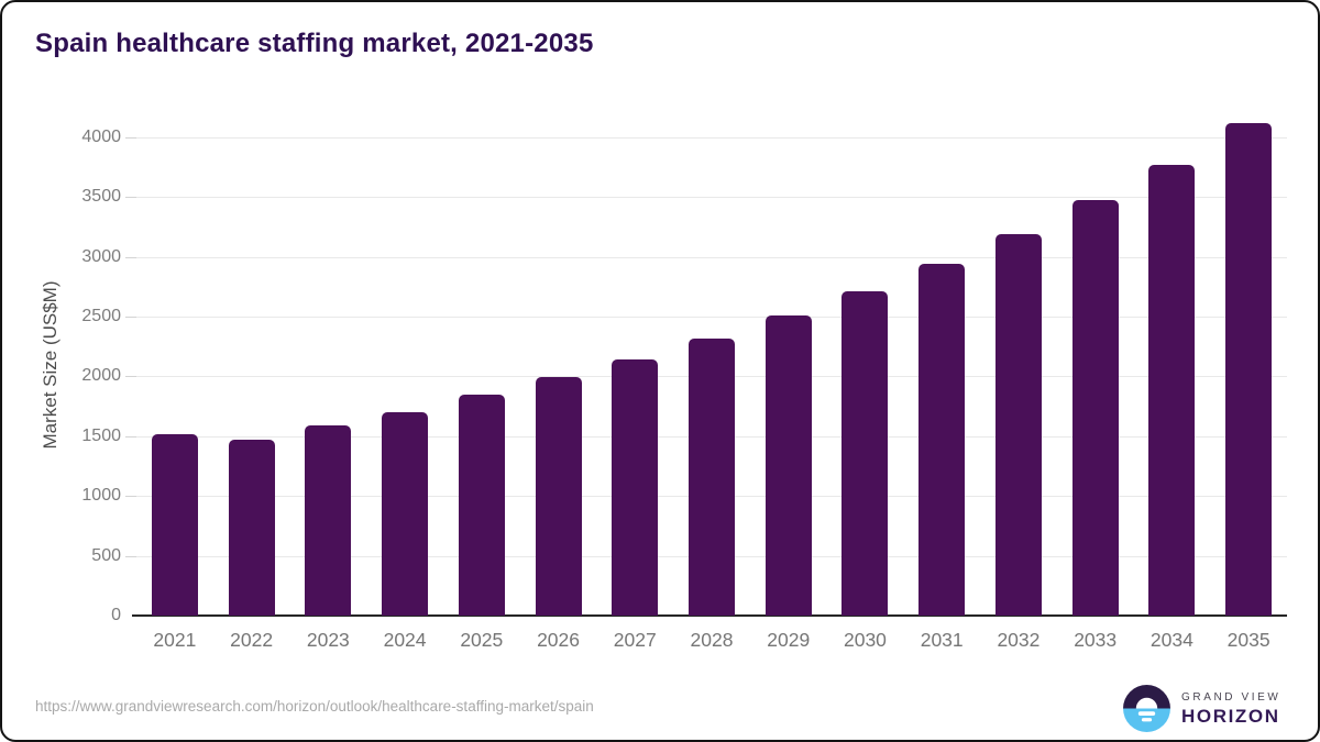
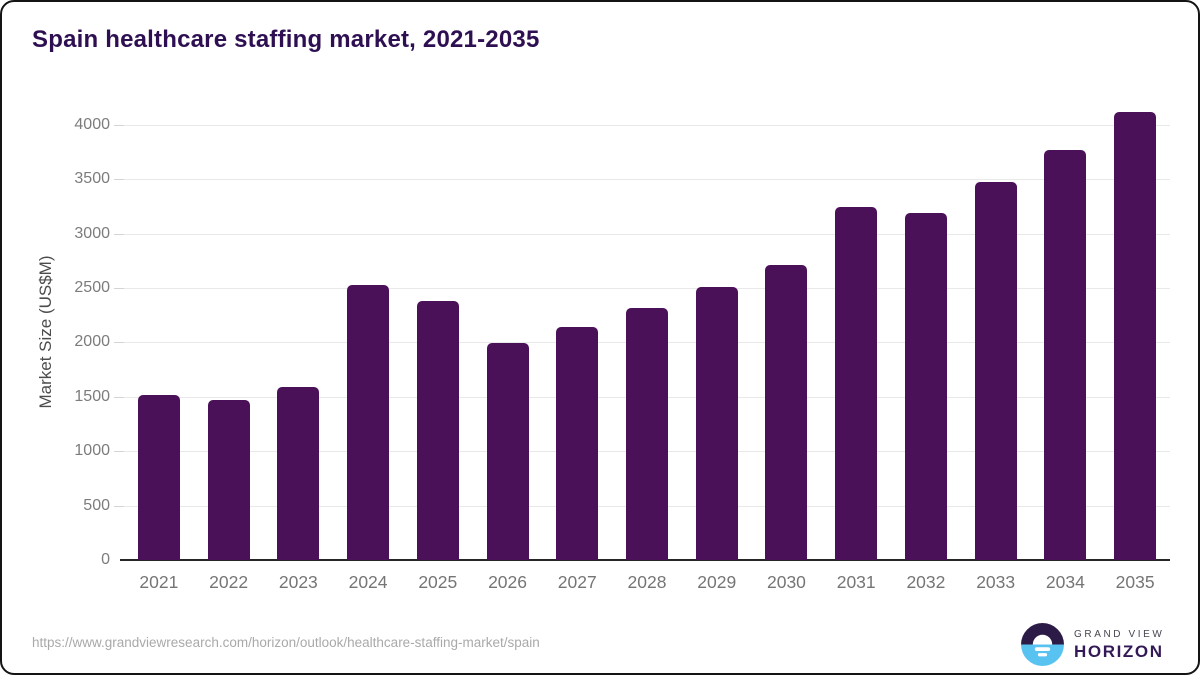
2024: 1700 -> 2530
2025: 1840 -> 2380
2031: 2940 -> 3240
